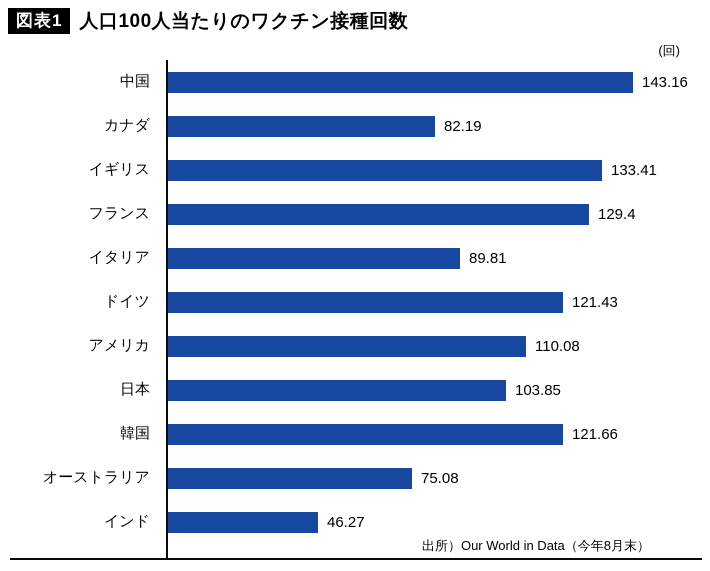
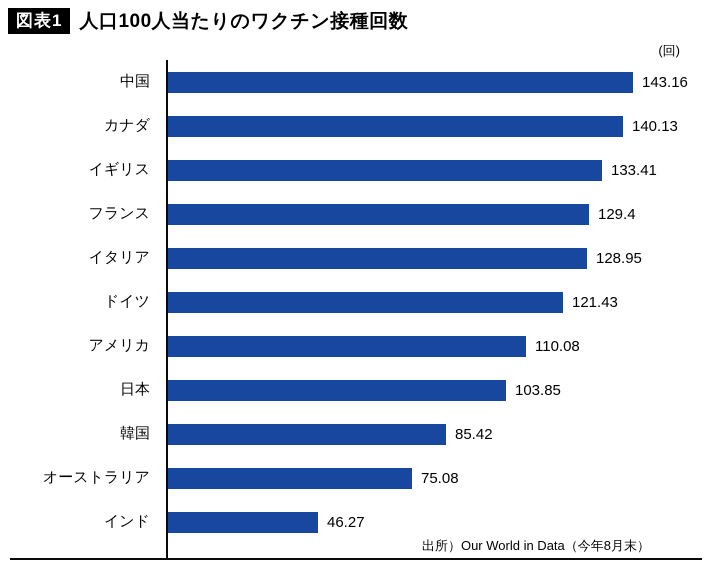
カナダ: 82.19 -> 140.13
イタリア: 89.81 -> 128.95
韓国: 121.66 -> 85.42
